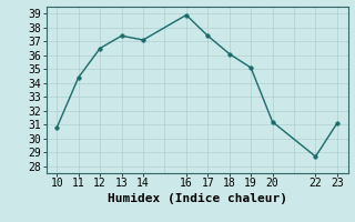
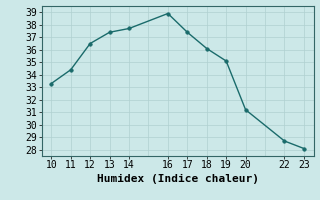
10: 30.8 -> 33.3
14: 37.1 -> 37.7
23: 31.1 -> 28.1
